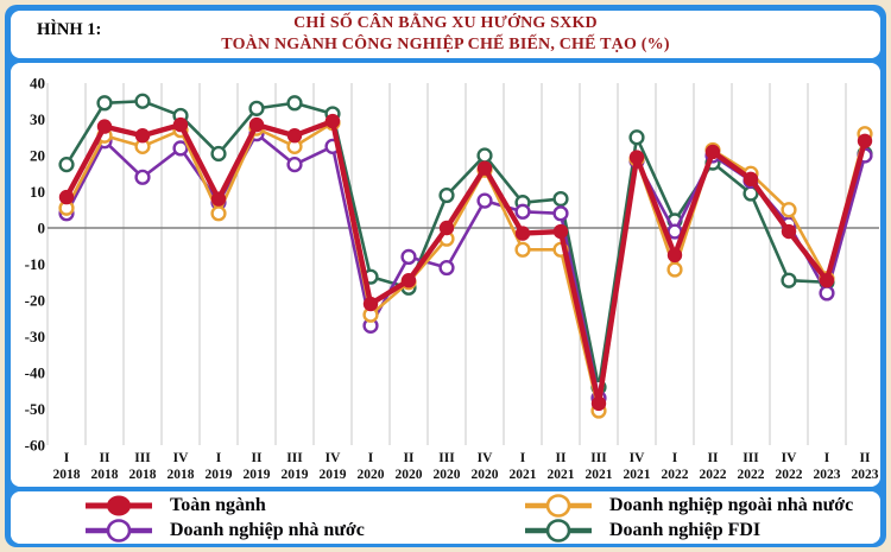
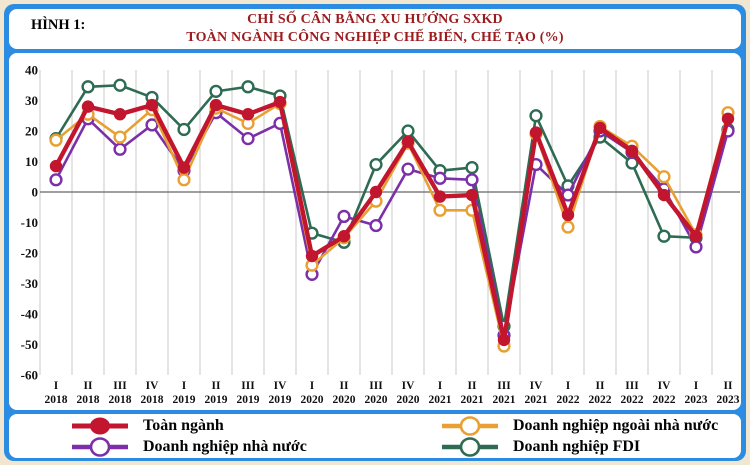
Doanh nghiệp ngoài nhà nước/I 2018: 6 -> 17
Doanh nghiệp ngoài nhà nước/III 2018: 22 -> 18
Doanh nghiệp nhà nước/IV 2021: 18 -> 9
